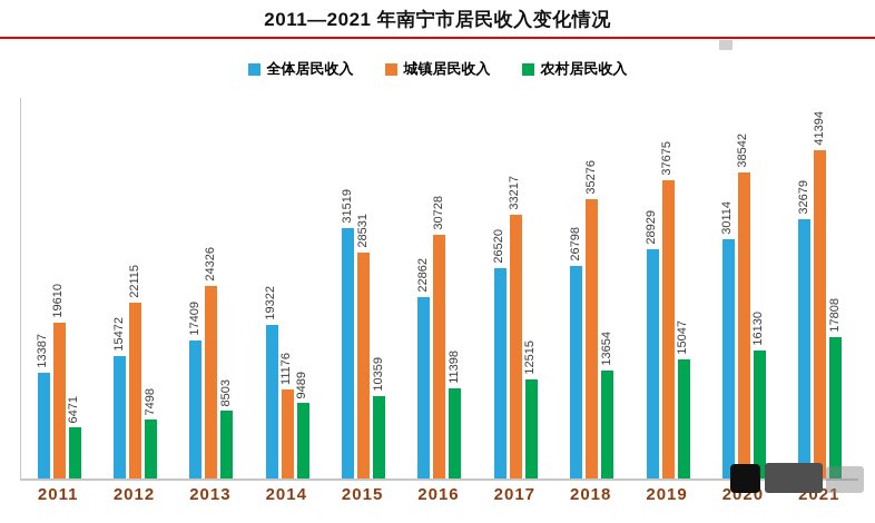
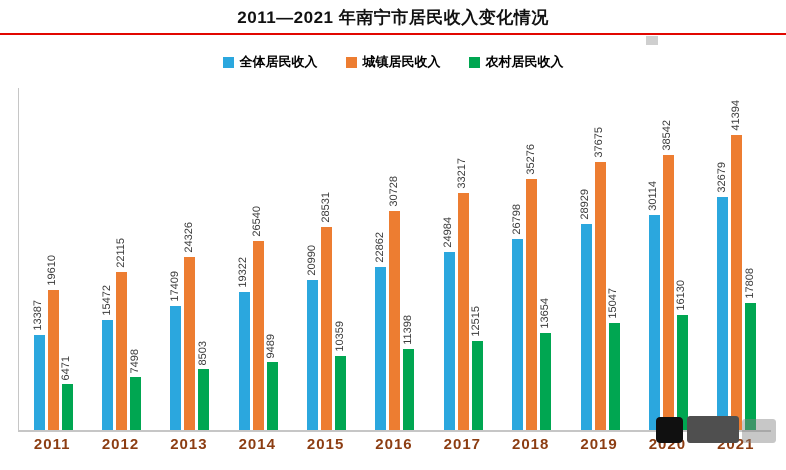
城镇居民收入/2014: 11176 -> 26540
全体居民收入/2015: 31519 -> 20990
全体居民收入/2017: 26520 -> 24984
